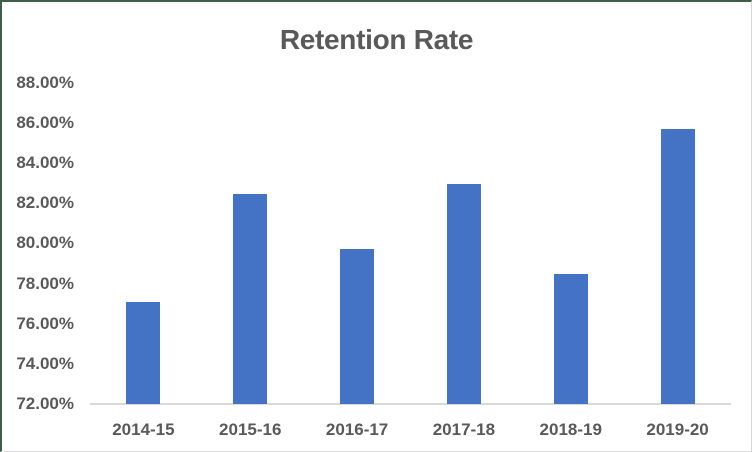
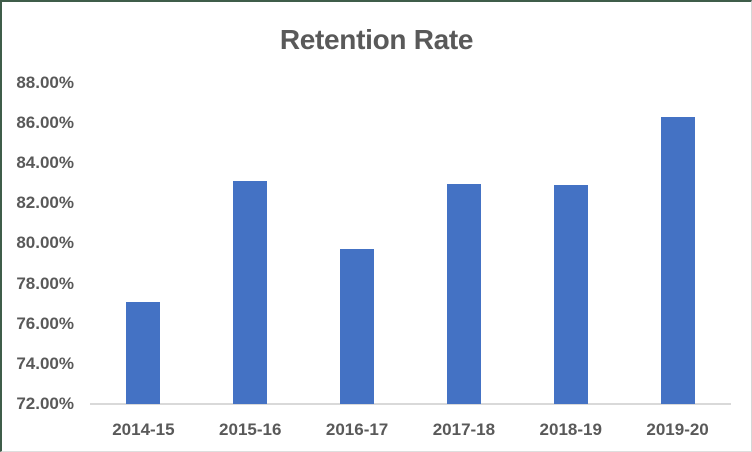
2015-16: 82.5% -> 83.1%
2018-19: 78.5% -> 82.9%
2019-20: 85.7% -> 86.3%
